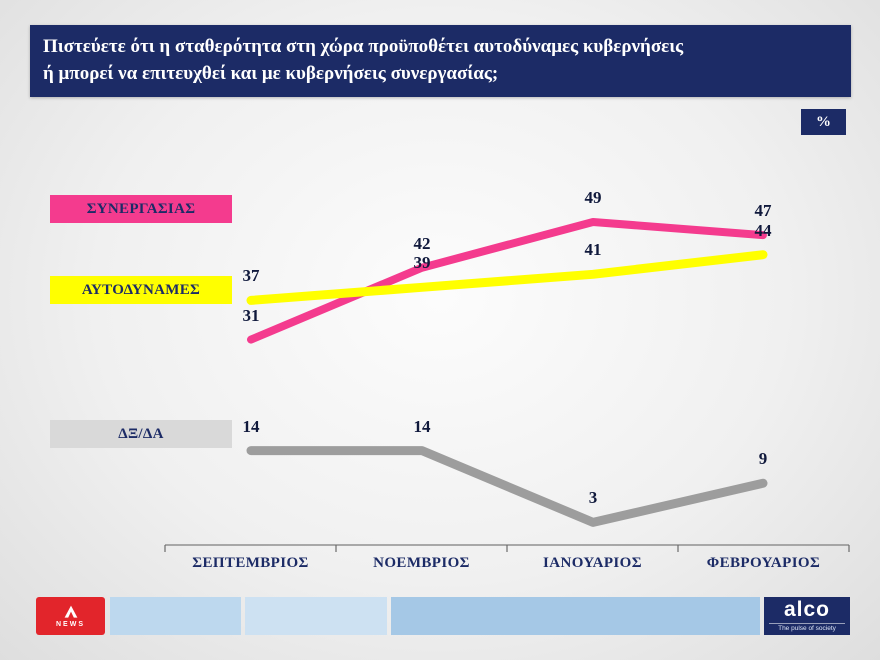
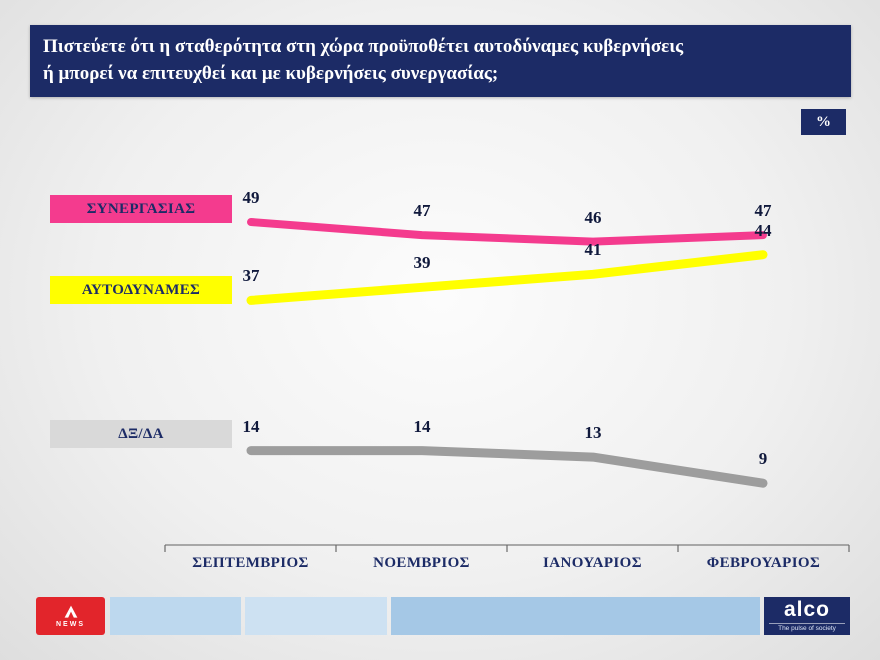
ΣΥΝΕΡΓΑΣΙΑΣ/ΣΕΠΤΕΜΒΡΙΟΣ: 31 -> 49
ΣΥΝΕΡΓΑΣΙΑΣ/ΝΟΕΜΒΡΙΟΣ: 42 -> 47
ΣΥΝΕΡΓΑΣΙΑΣ/ΙΑΝΟΥΑΡΙΟΣ: 49 -> 46
ΔΞ/ΔΑ/ΙΑΝΟΥΑΡΙΟΣ: 3 -> 13
